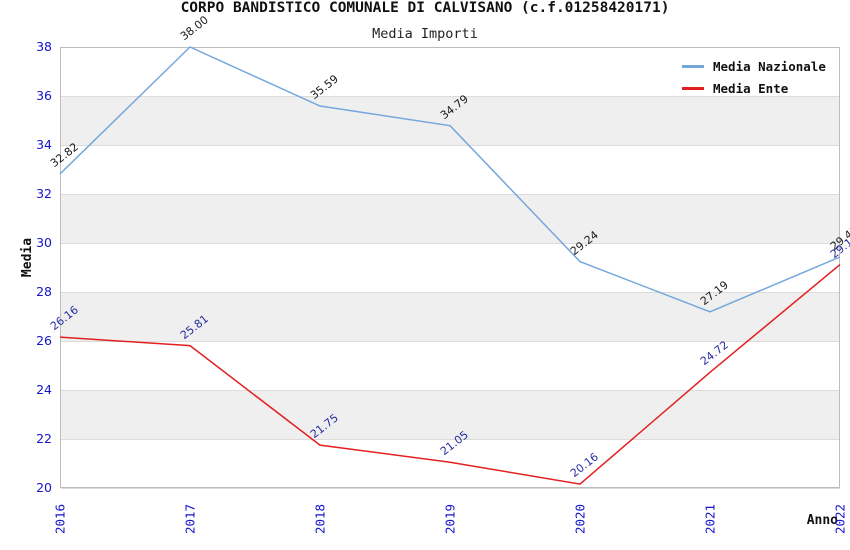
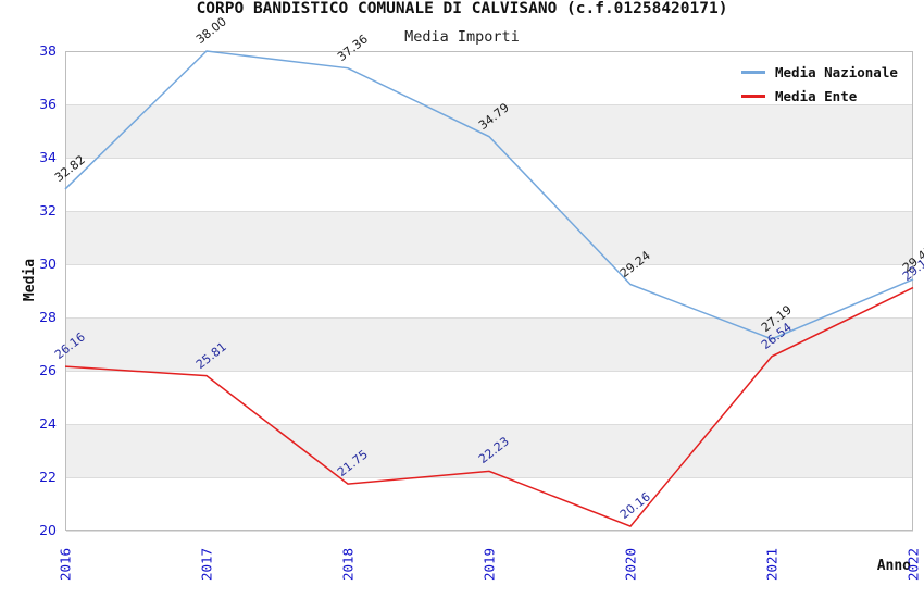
Media Nazionale/2018: 35.59 -> 37.36
Media Ente/2019: 21.05 -> 22.23
Media Ente/2021: 24.72 -> 26.54
